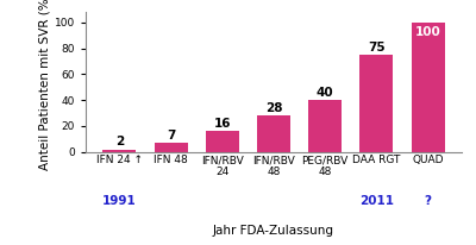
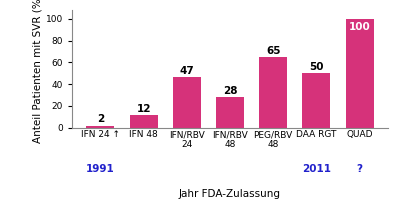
IFN 48: 7 -> 12
IFN/RBV 24: 16 -> 47
PEG/RBV 48: 40 -> 65
DAA RGT: 75 -> 50
